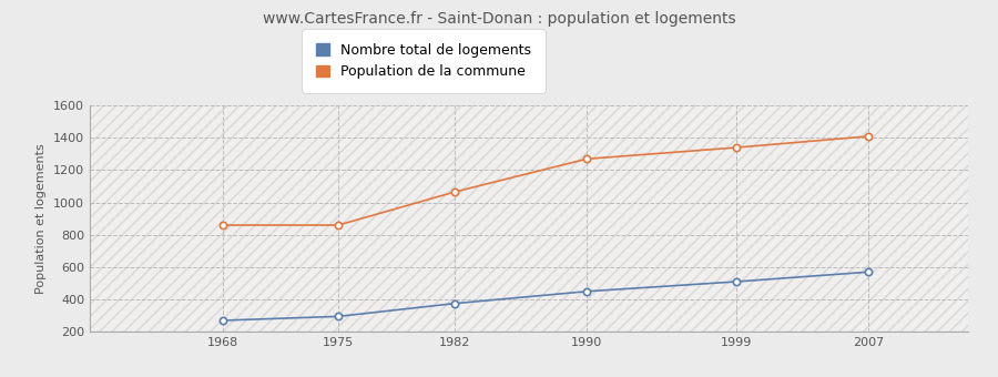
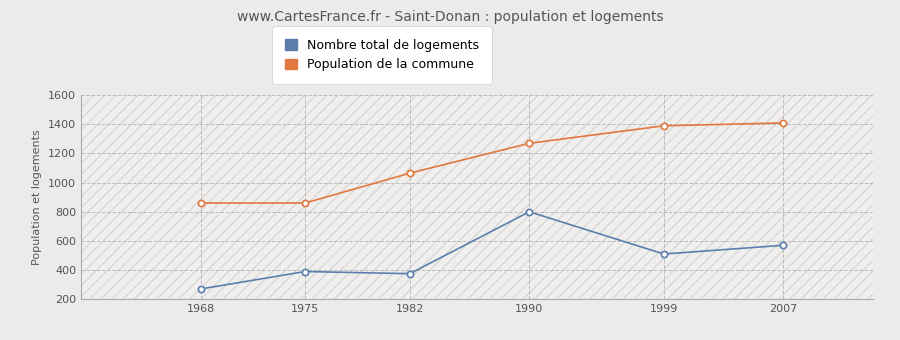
Nombre total de logements/1975: 300 -> 390
Nombre total de logements/1990: 450 -> 800
Population de la commune/1999: 1340 -> 1390
